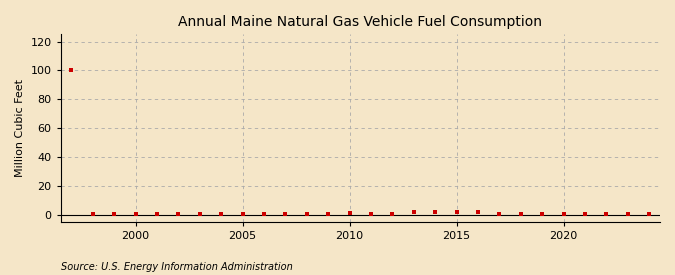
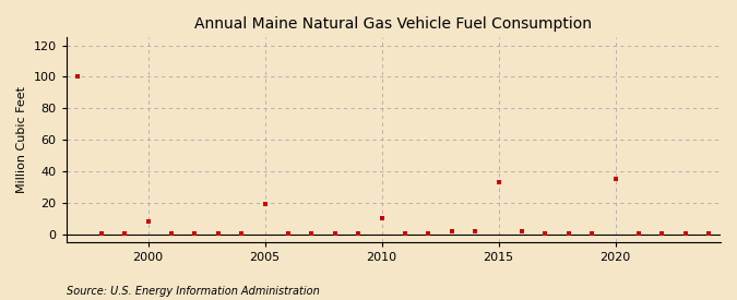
2000: 0 -> 8
2005: 0 -> 19
2010: 1 -> 10
2015: 2 -> 33
2020: 0 -> 35
